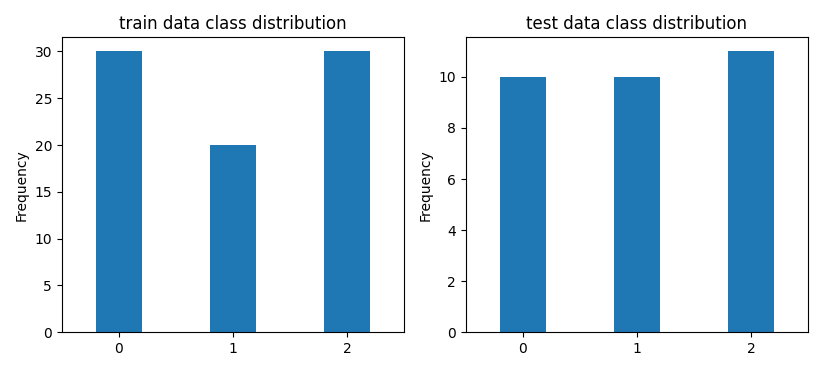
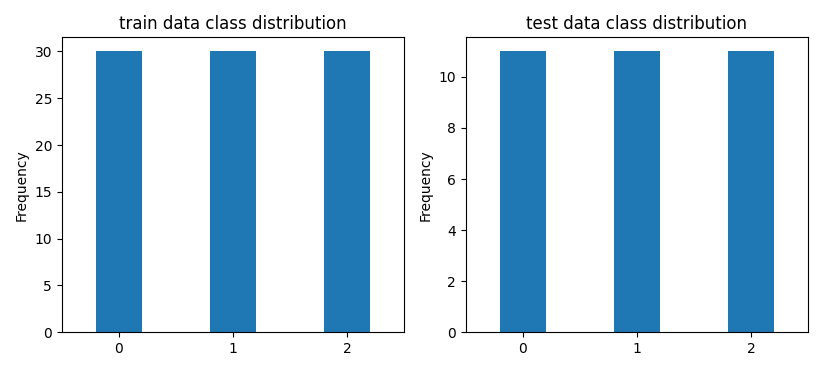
train data class distribution/1: 20 -> 30
test data class distribution/0: 10 -> 11
test data class distribution/1: 10 -> 11
